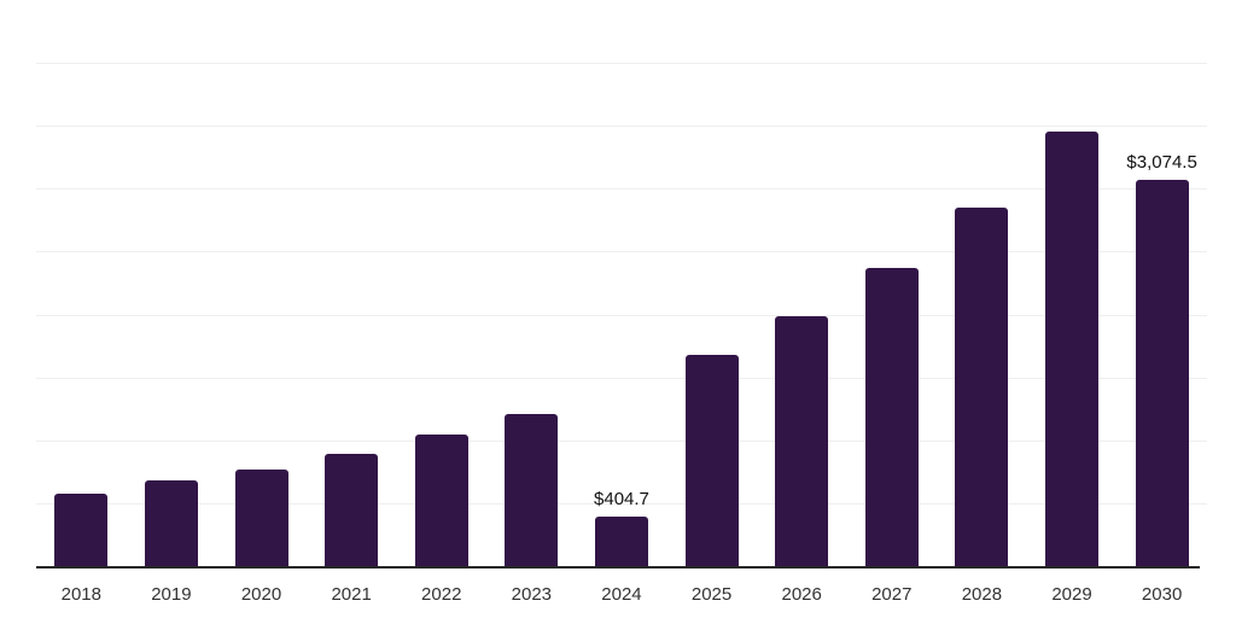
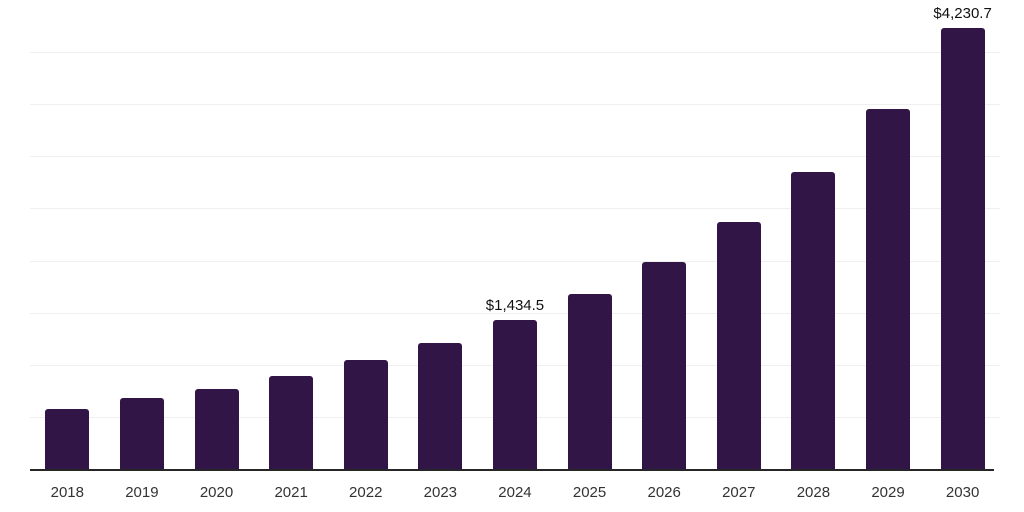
2024: $404.7 -> $1,434.5
2030: $3,074.5 -> $4,230.7
